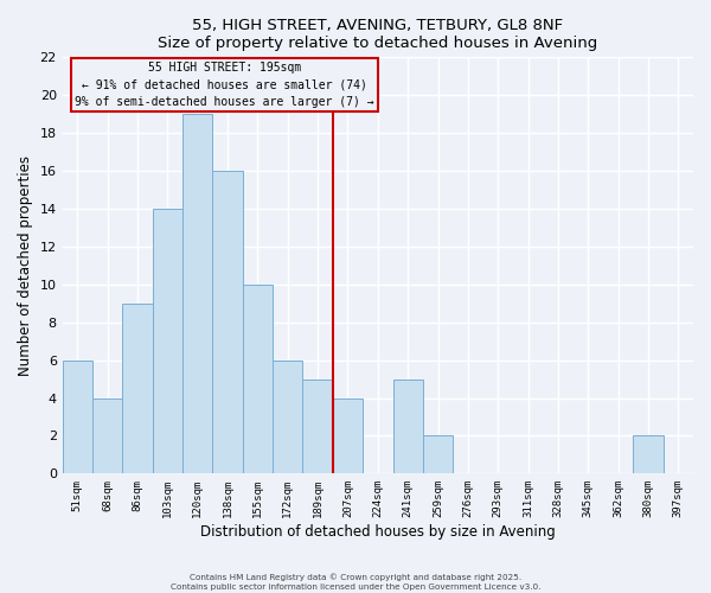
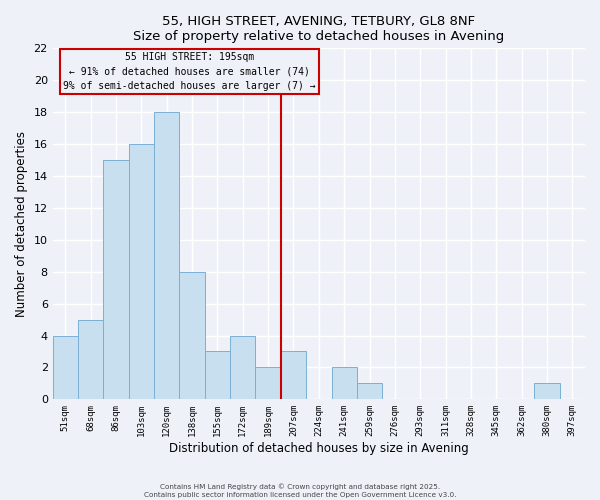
51sqm: 6 -> 4
68sqm: 4 -> 5
86sqm: 9 -> 15
103sqm: 14 -> 16
120sqm: 19 -> 18
138sqm: 16 -> 8
155sqm: 10 -> 3
172sqm: 6 -> 4
189sqm: 5 -> 2
207sqm: 4 -> 3
241sqm: 5 -> 2
259sqm: 2 -> 1
380sqm: 2 -> 1
